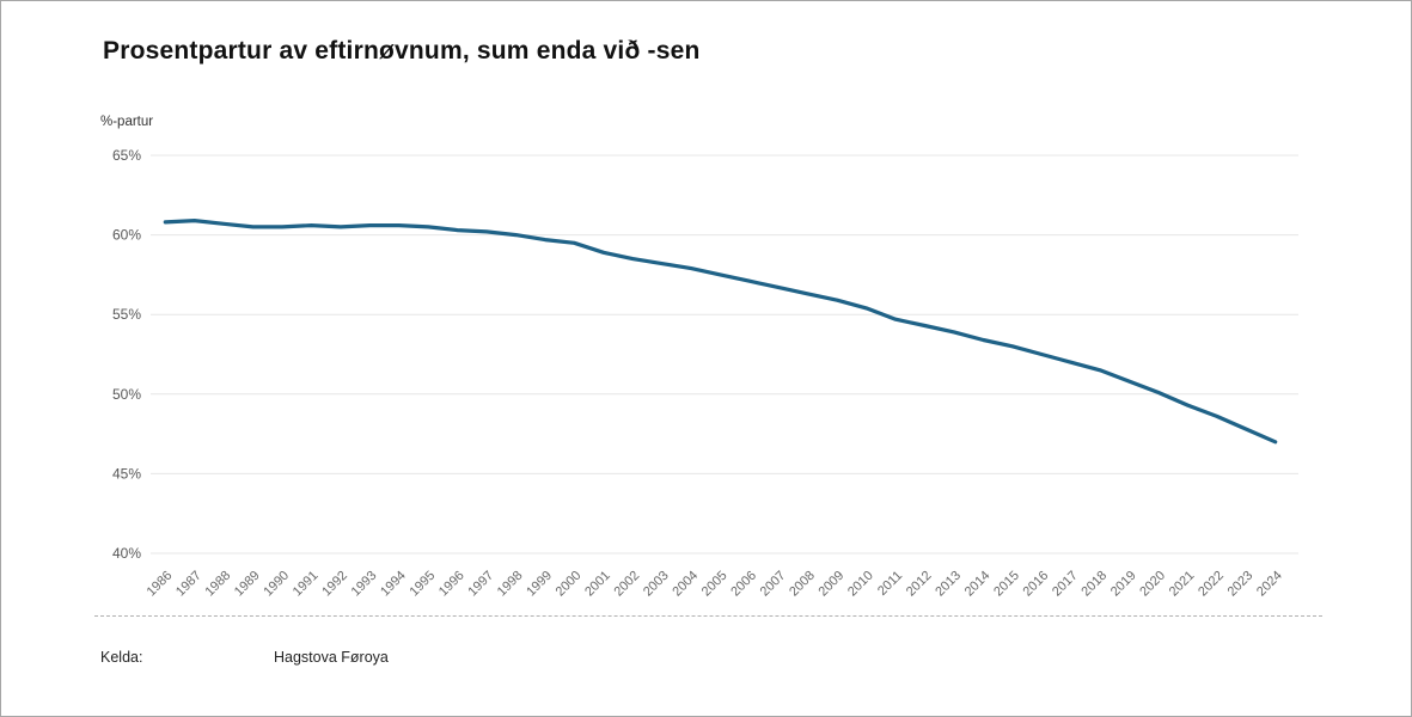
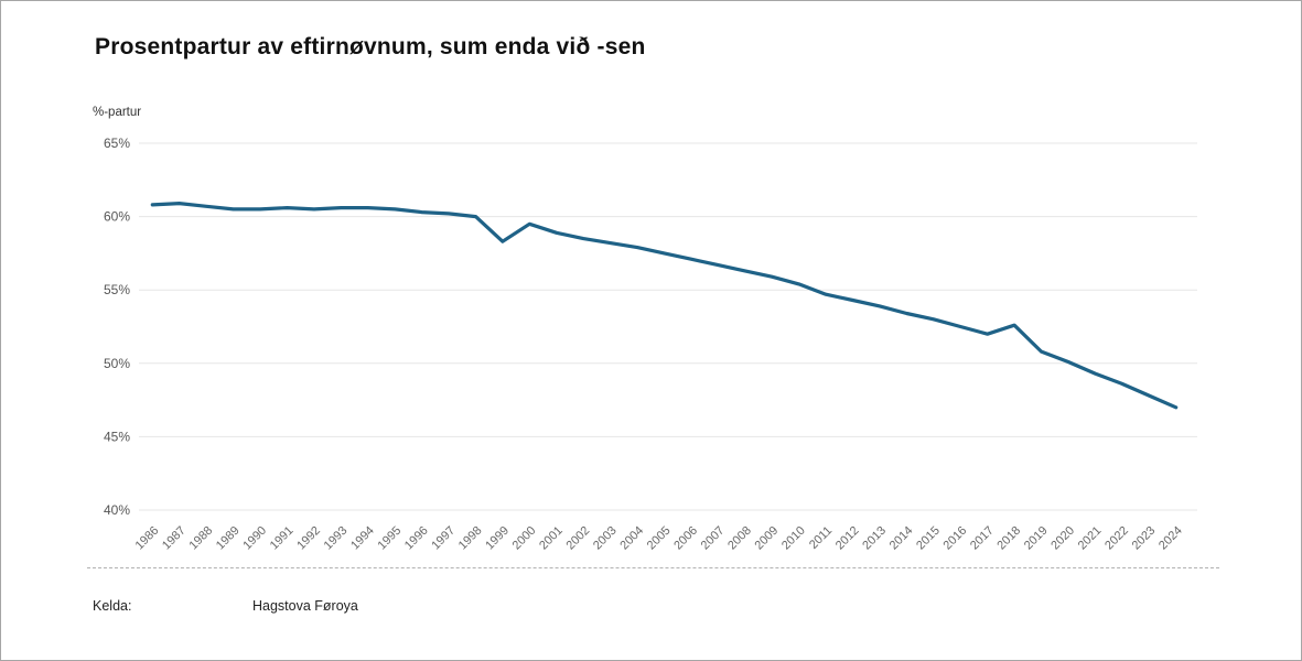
1999: 59.7% -> 58.3%
2018: 51.5% -> 52.6%
